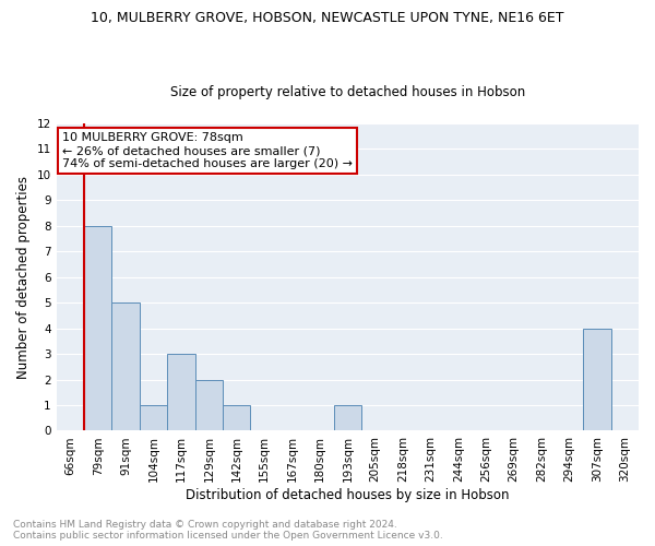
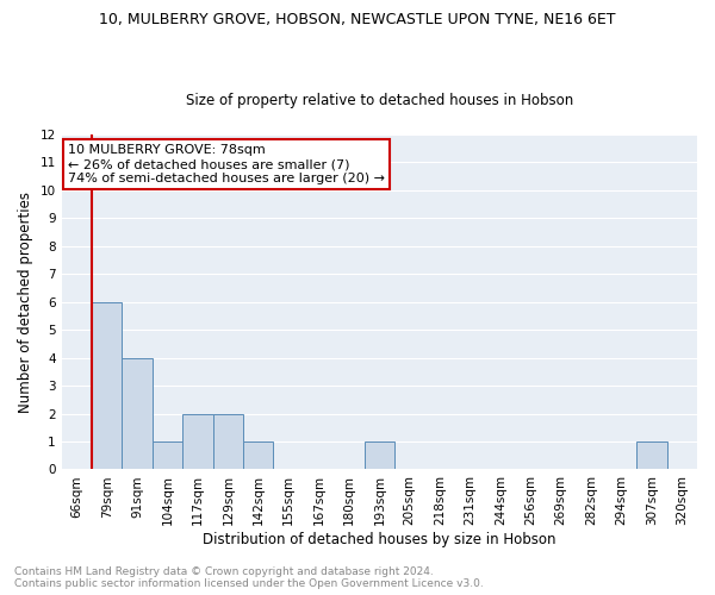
79sqm: 8 -> 6
91sqm: 5 -> 4
117sqm: 3 -> 2
307sqm: 4 -> 1
